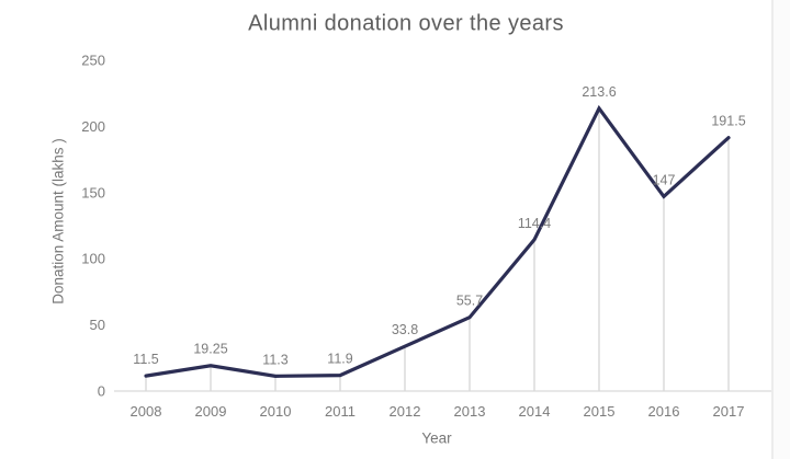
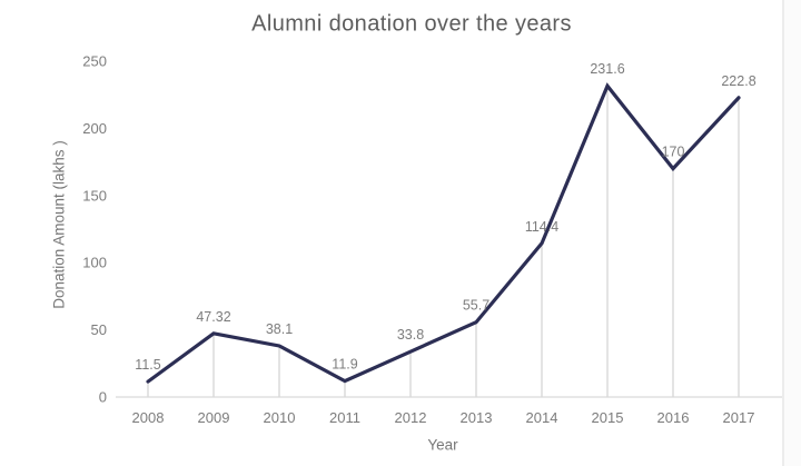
2009: 19.25 -> 47.32
2010: 11.3 -> 38.1
2015: 213.6 -> 231.6
2016: 147 -> 170
2017: 191.5 -> 222.8
